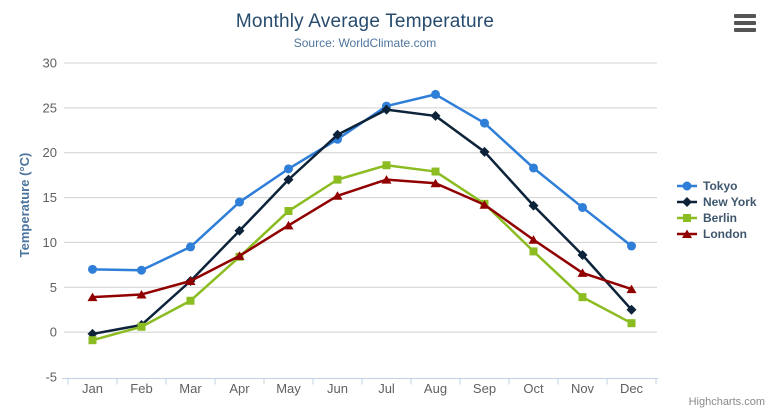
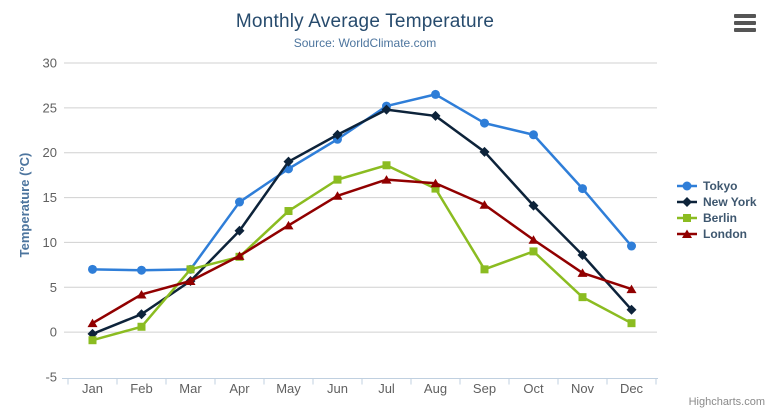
London/Jan: 4 -> 1
New York/Feb: 1 -> 2
Tokyo/Mar: 10 -> 7
Berlin/Mar: 4 -> 7
New York/May: 17 -> 19
Berlin/Aug: 18 -> 16
Berlin/Sep: 14 -> 7
Tokyo/Oct: 18 -> 22
Tokyo/Nov: 14 -> 16
